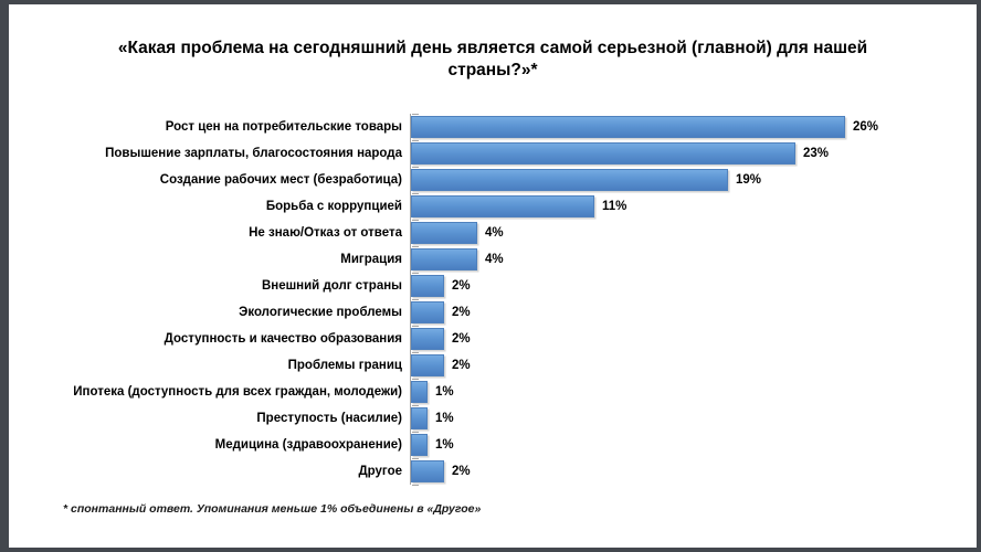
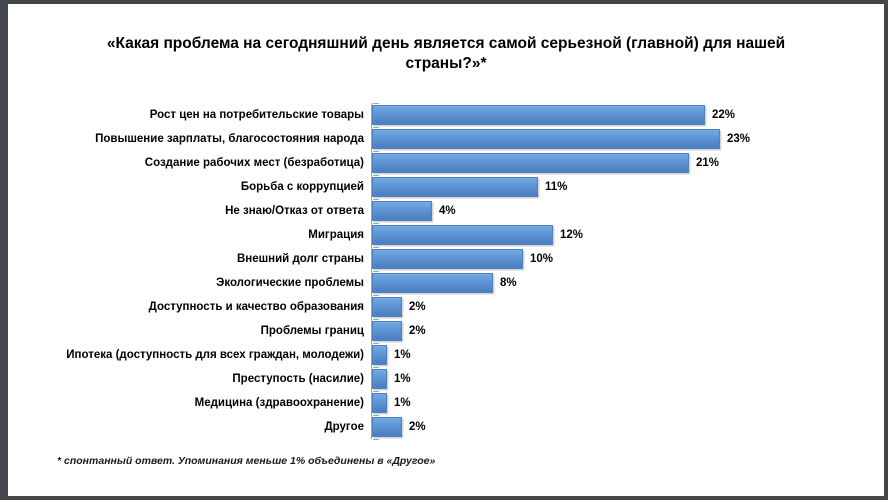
Рост цен на потребительские товары: 26% -> 22%
Создание рабочих мест (безработица): 19% -> 21%
Миграция: 4% -> 12%
Внешний долг страны: 2% -> 10%
Экологические проблемы: 2% -> 8%
